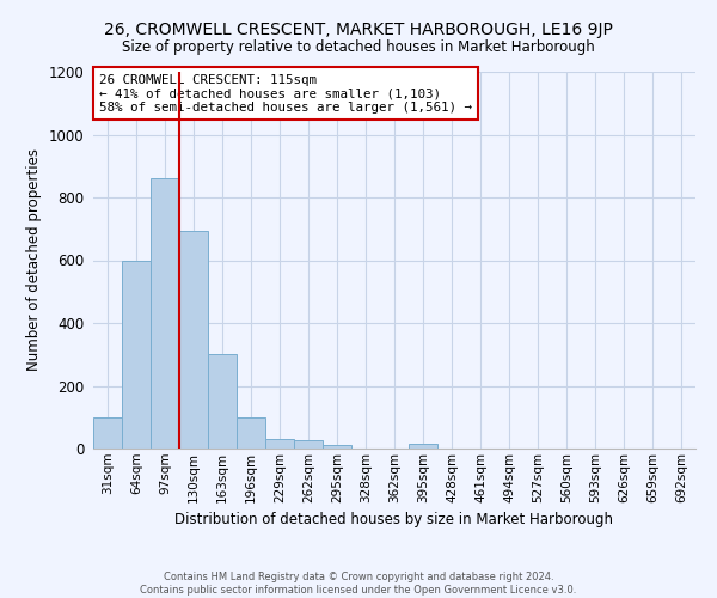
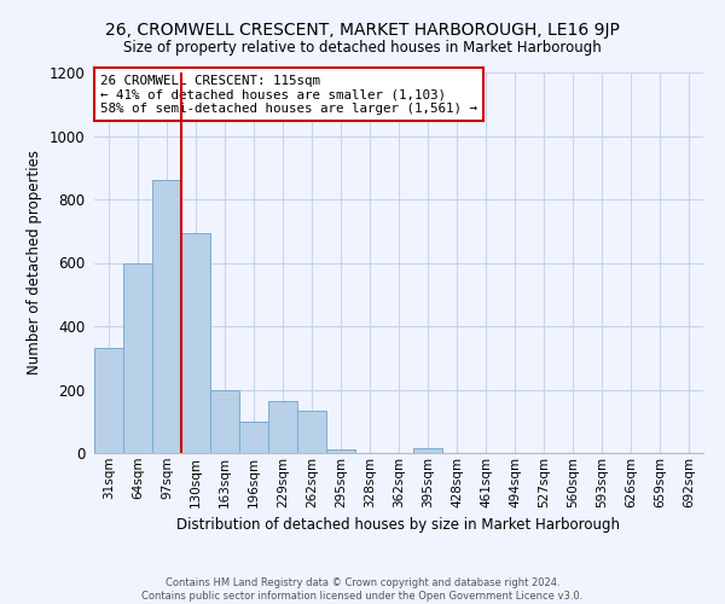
31sqm: 100 -> 330
163sqm: 300 -> 200
229sqm: 30 -> 165
262sqm: 25 -> 135
